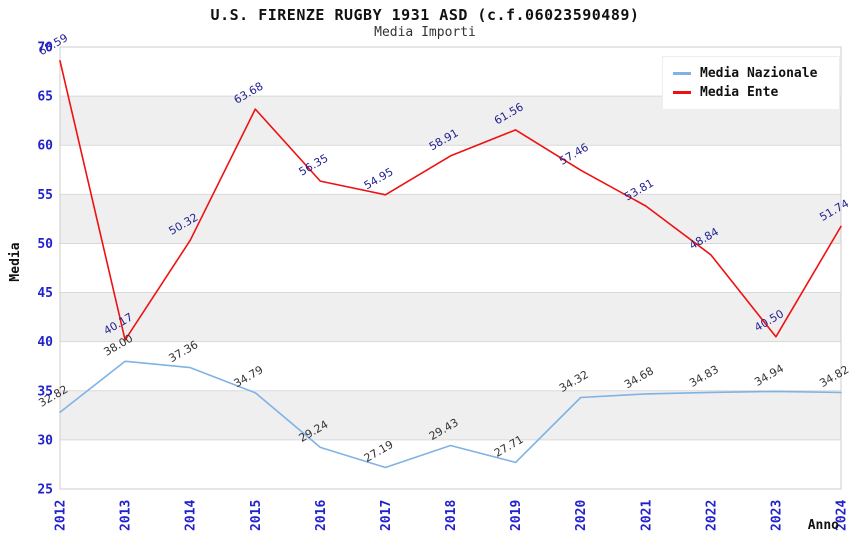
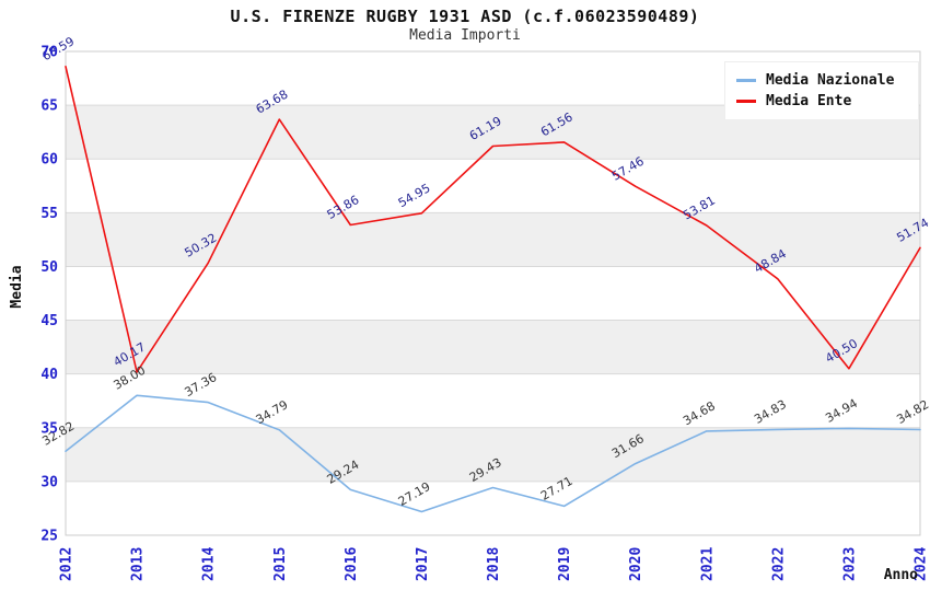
Media Ente/2016: 56.35 -> 53.86
Media Ente/2018: 58.91 -> 61.19
Media Nazionale/2020: 34.32 -> 31.66
